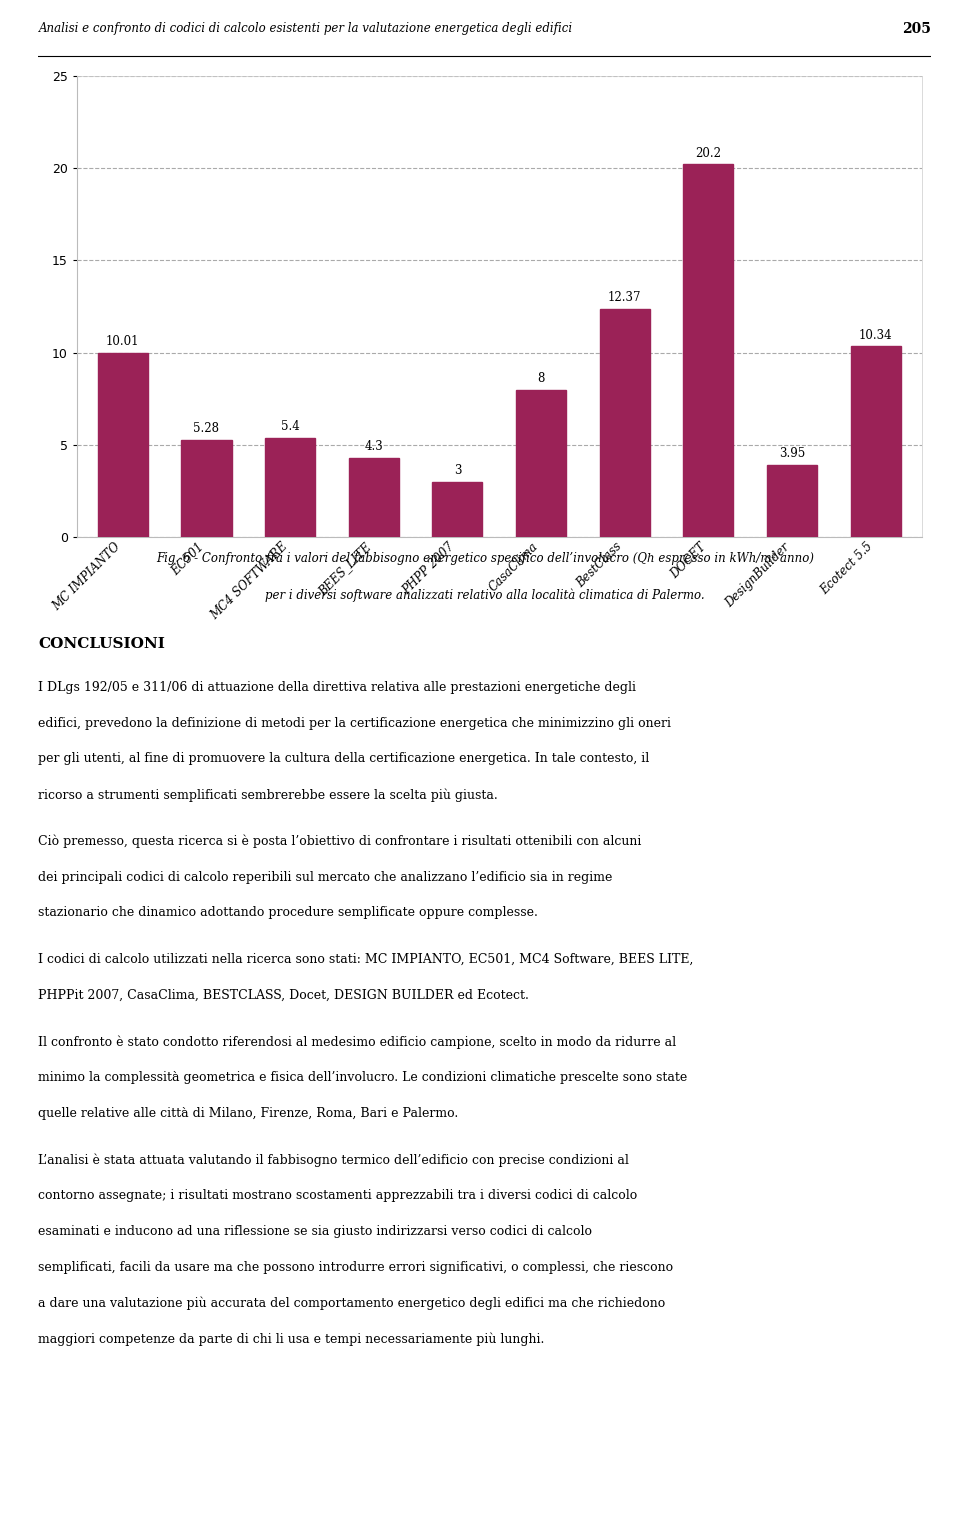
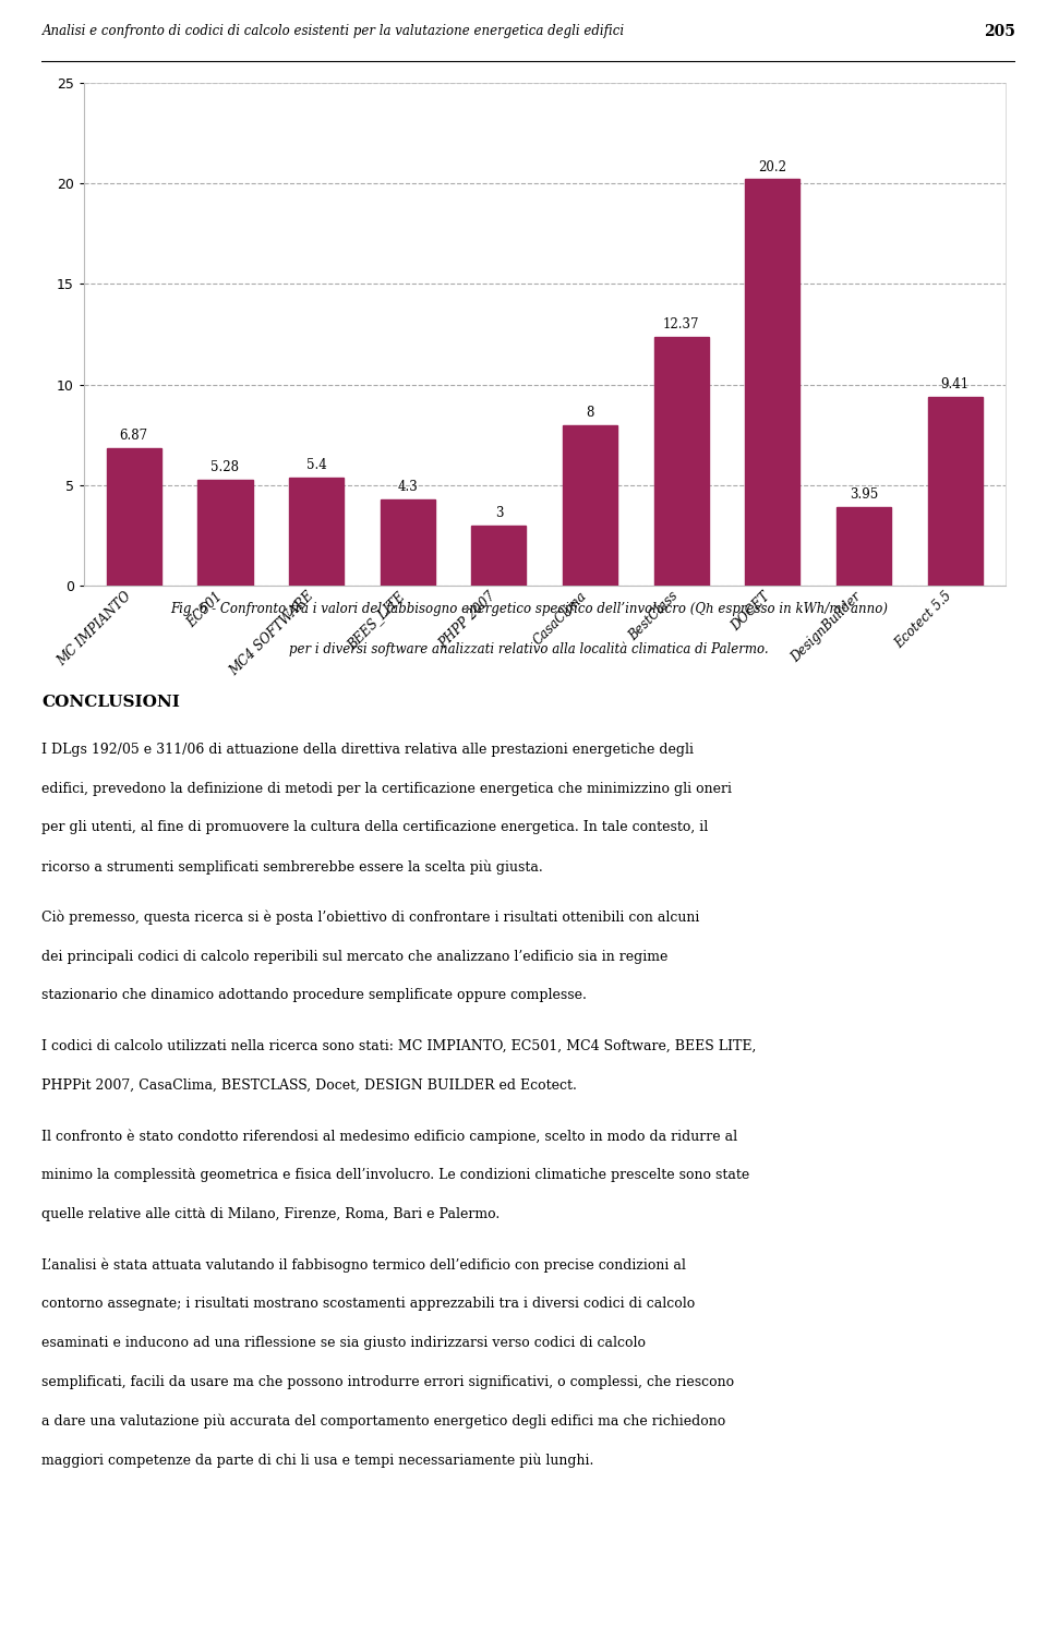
MC IMPIANTO: 10.01 -> 6.87
Ecotect 5.5: 10.34 -> 9.41
